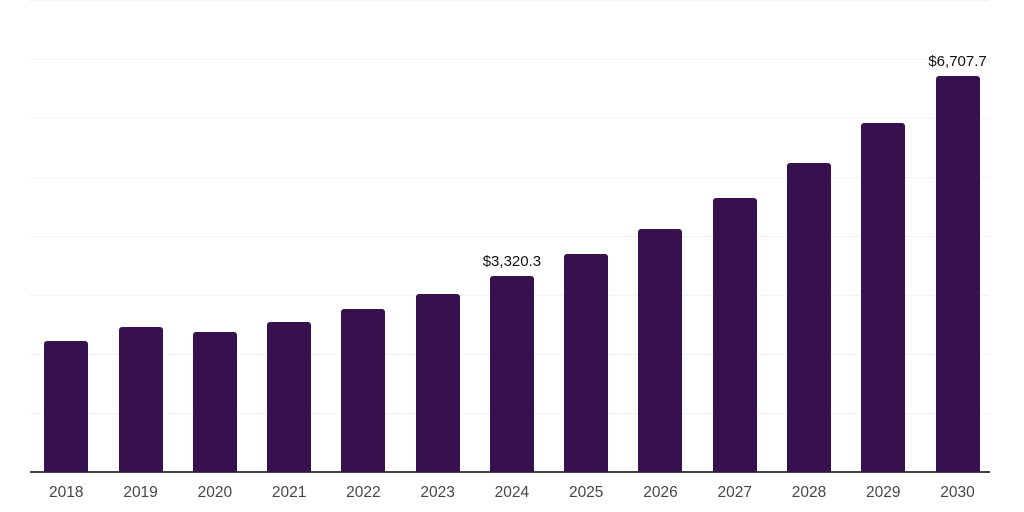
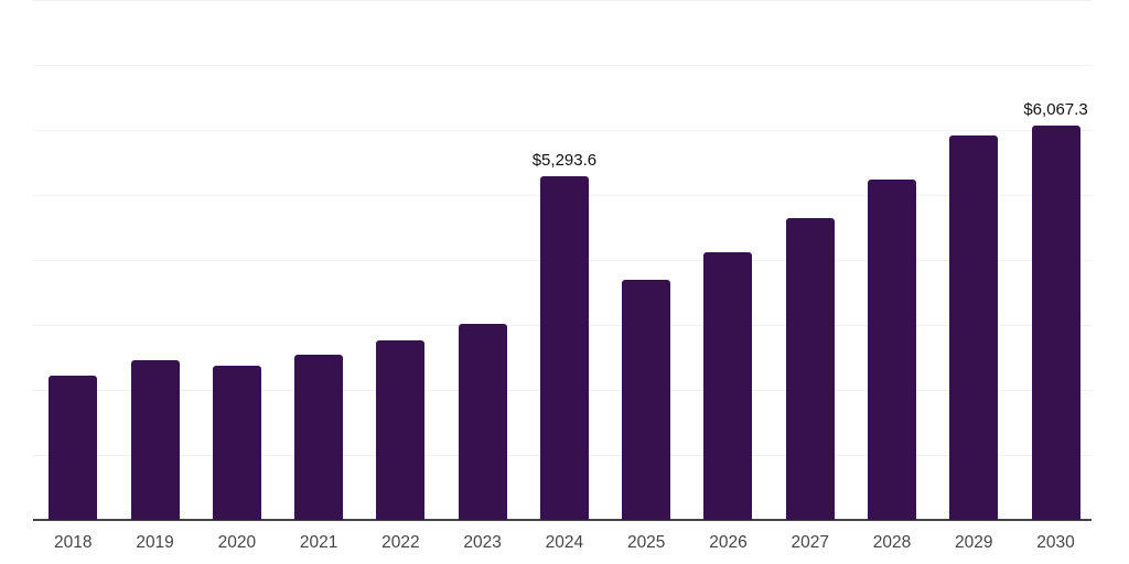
2024: $3,320.3 -> $5,293.6
2030: $6,707.7 -> $6,067.3
